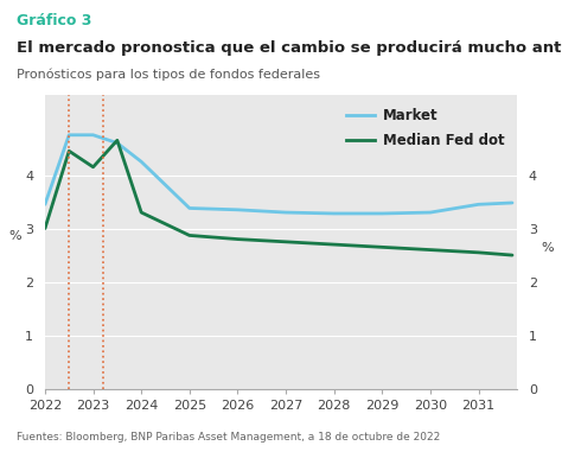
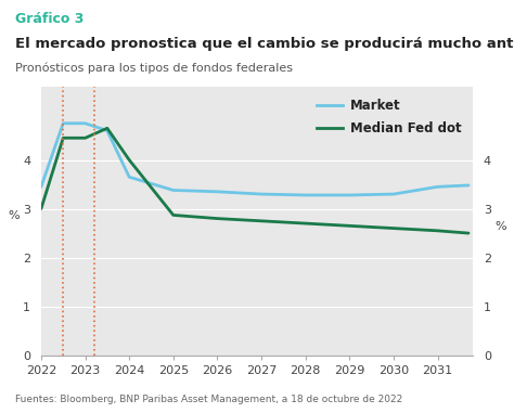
Median Fed dot/2023: 4.15 -> 4.45
Market/2024: 4.25 -> 3.65
Median Fed dot/2024: 3.30 -> 4.00
